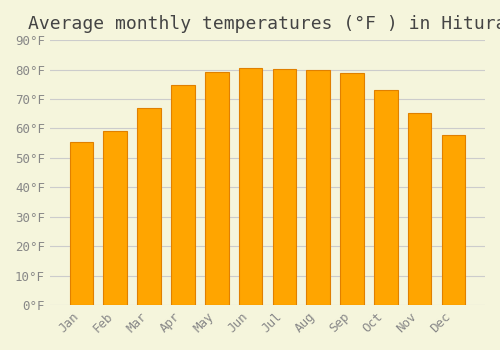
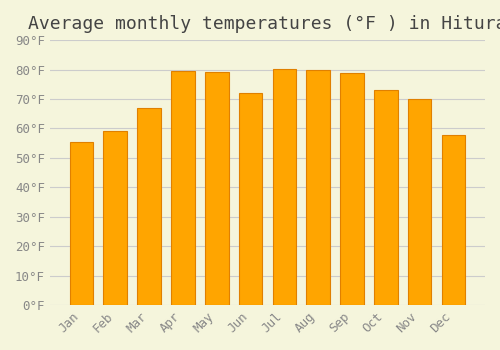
Apr: 74.8°F -> 79.5°F
Jun: 80.6°F -> 72.0°F
Nov: 65.1°F -> 70.0°F
